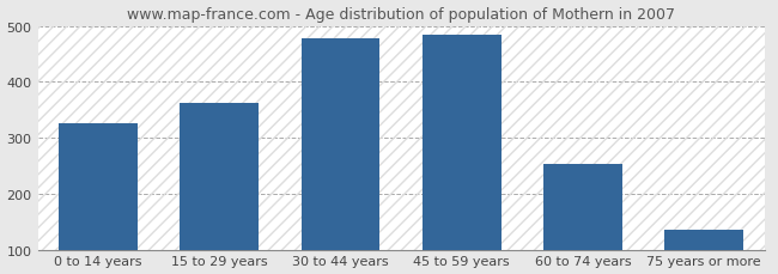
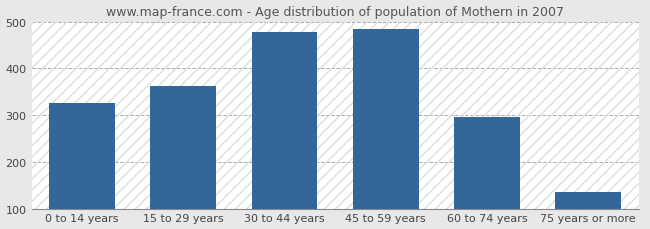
60 to 74 years: 254 -> 295
